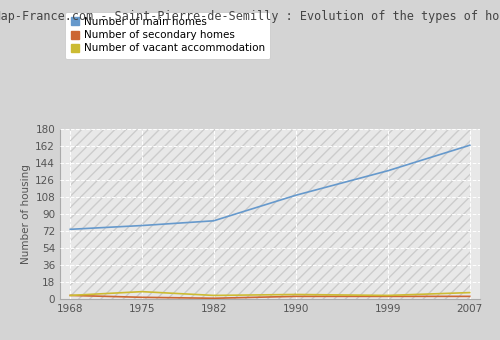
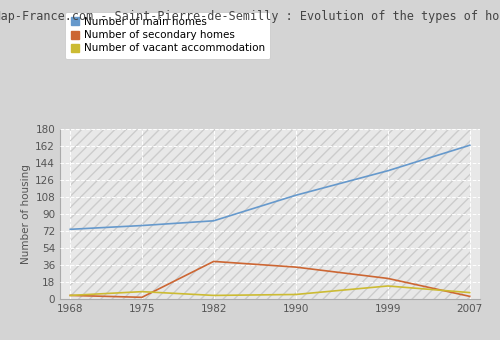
Number of secondary homes/1982: 1 -> 40
Number of secondary homes/1990: 3 -> 34
Number of secondary homes/1999: 3 -> 22
Number of vacant accommodation/1999: 4 -> 14
